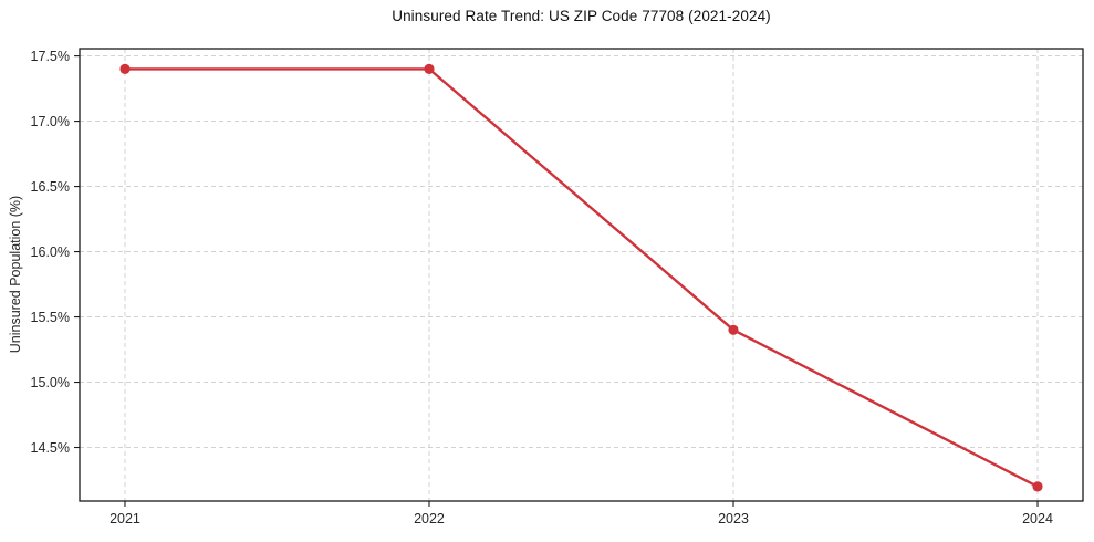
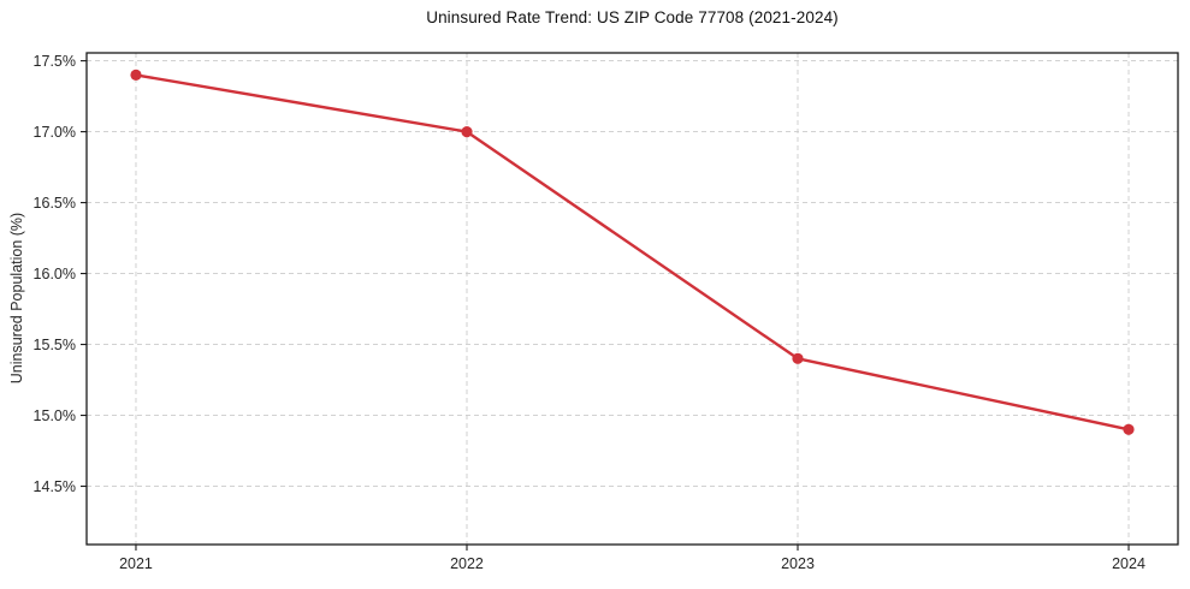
2022: 17.4% -> 17.0%
2024: 14.2% -> 14.9%
